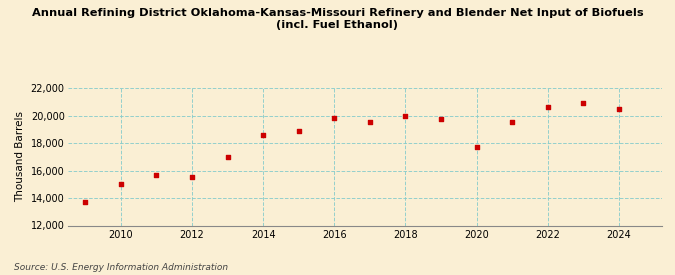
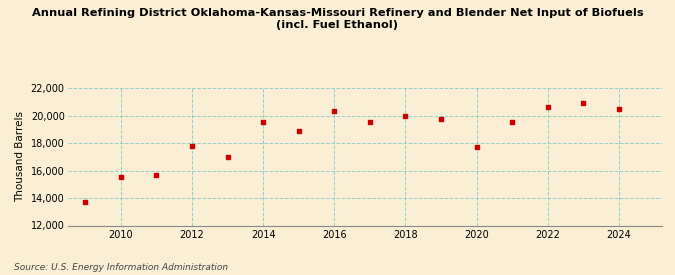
2010: 15,000 -> 15,500
2012: 15,600 -> 17,800
2014: 18,600 -> 19,500
2016: 19,800 -> 20,300
